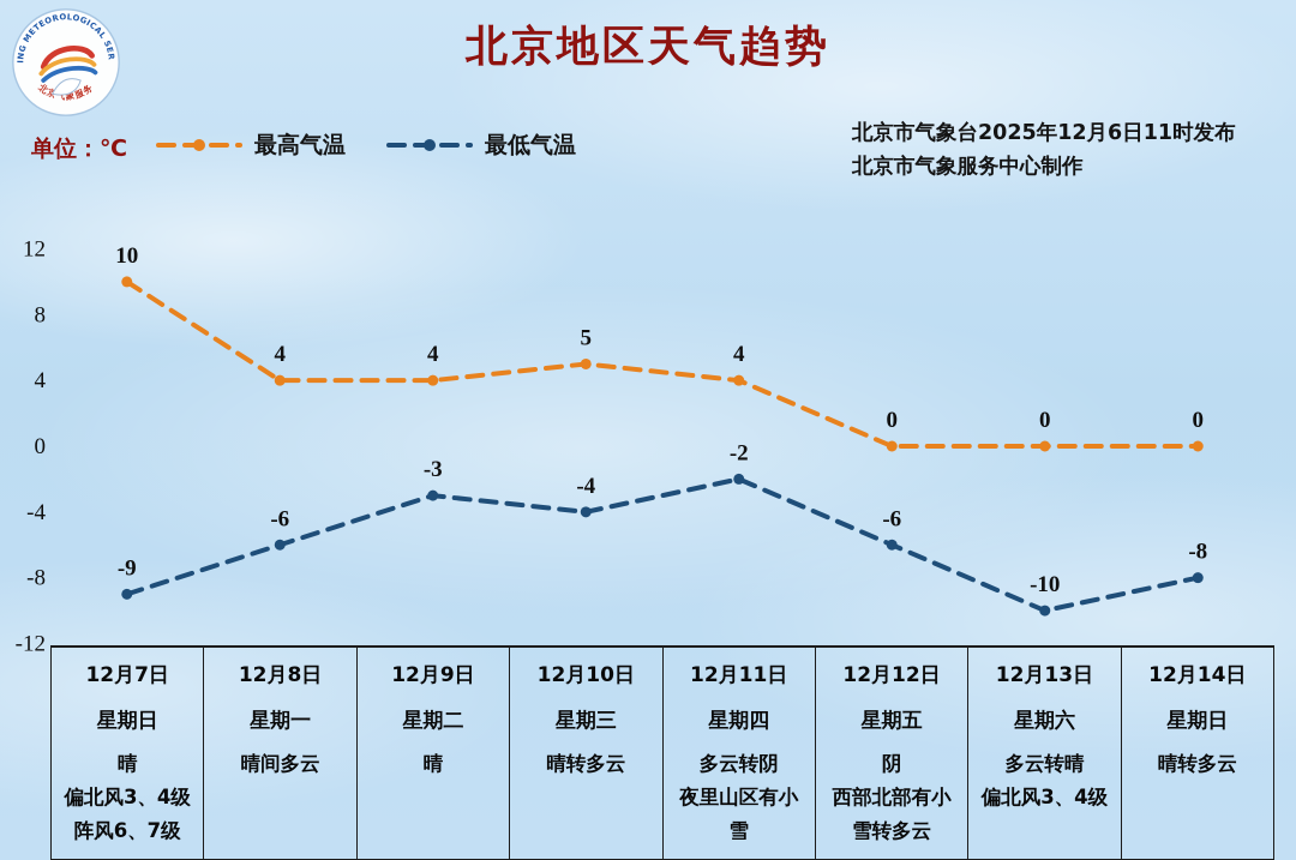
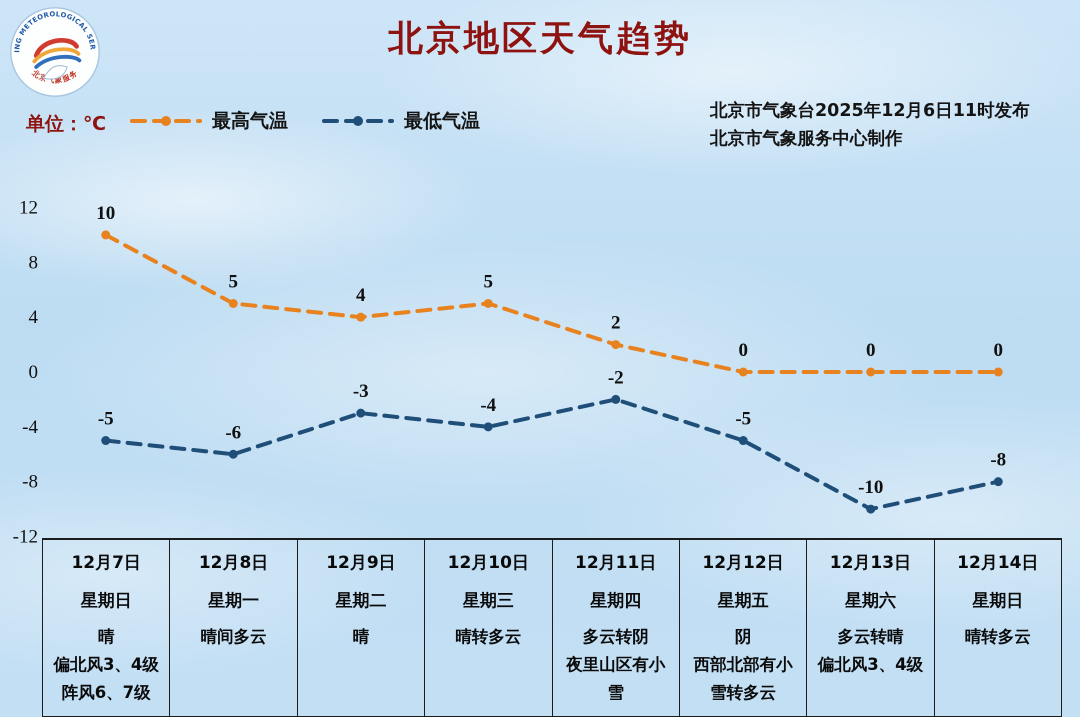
最低气温/12月7日: -9 -> -5
最高气温/12月8日: 4 -> 5
最高气温/12月11日: 4 -> 2
最低气温/12月12日: -6 -> -5
